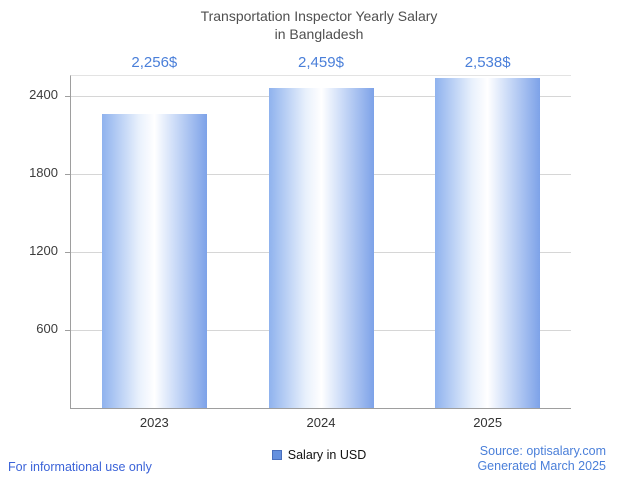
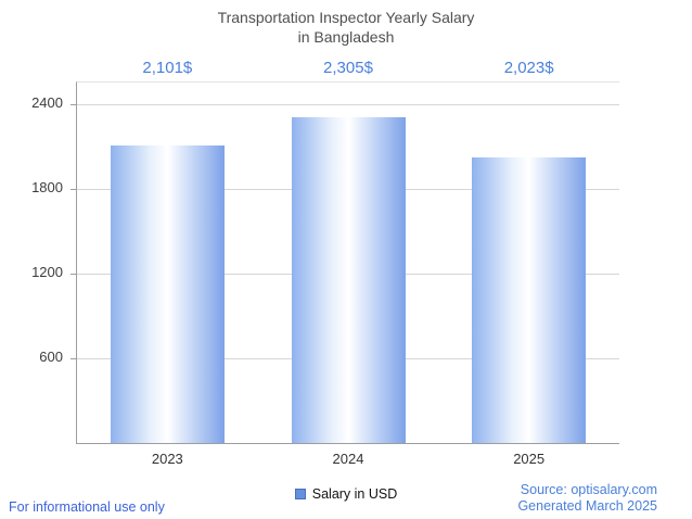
2023: 2,256 -> 2,101
2024: 2,459 -> 2,305
2025: 2,538 -> 2,023
